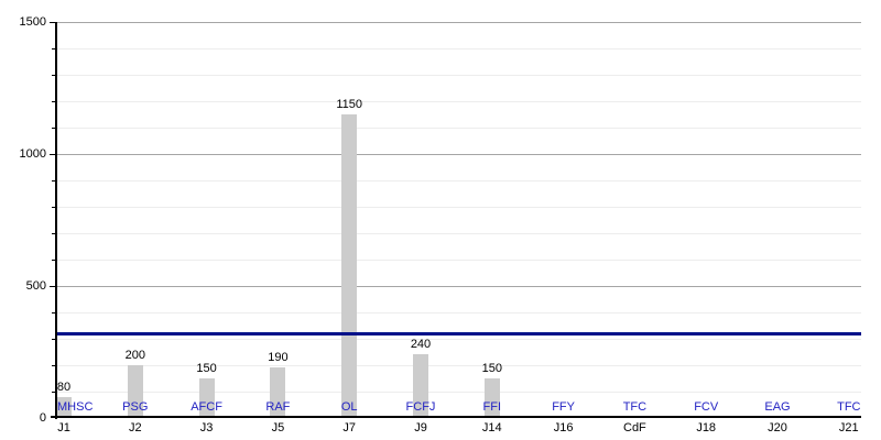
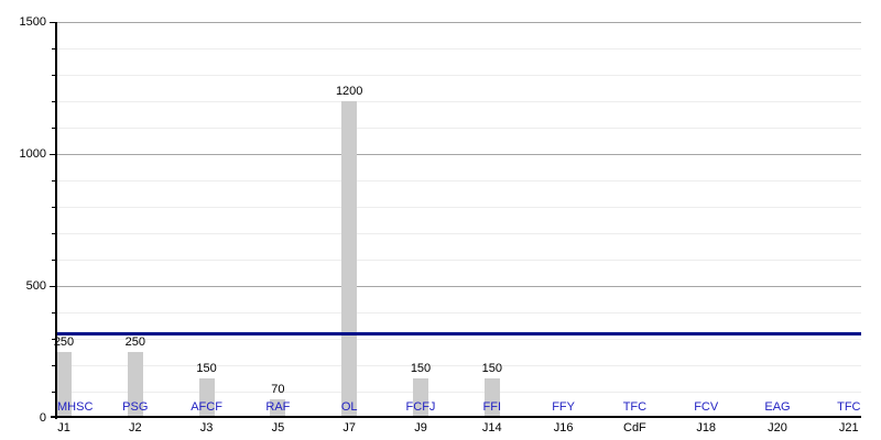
J1: 80 -> 250
J2: 200 -> 250
J5: 190 -> 70
J7: 1150 -> 1200
J9: 240 -> 150
